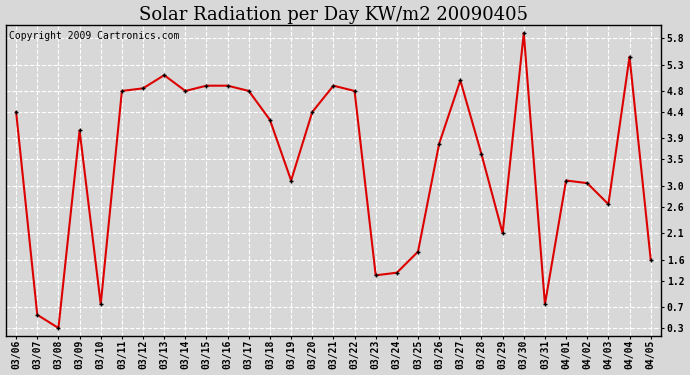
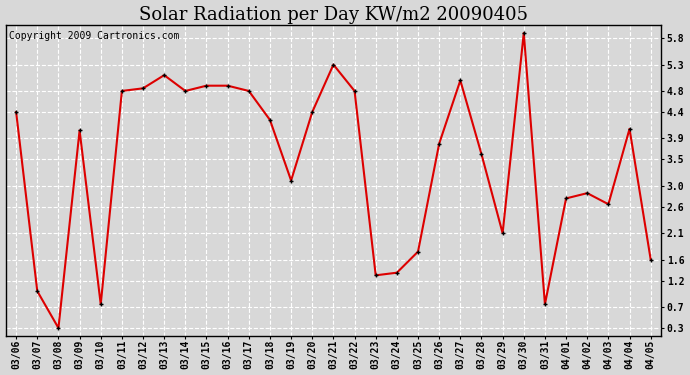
03/07: 0.55 -> 1.00
03/21: 4.90 -> 5.30
04/01: 3.10 -> 2.76
04/02: 3.05 -> 2.86
04/04: 5.45 -> 4.08
